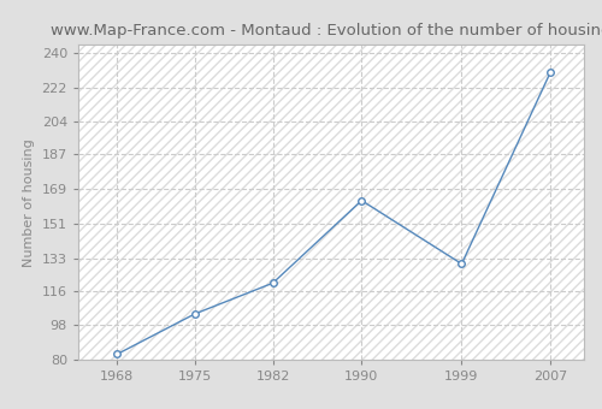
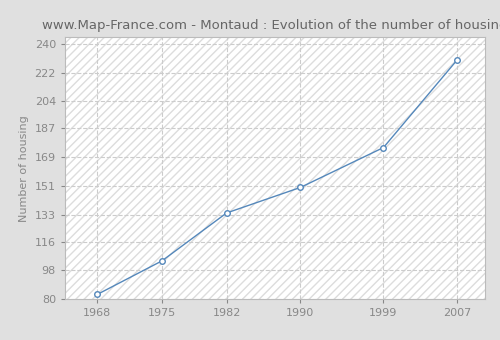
1982: 120 -> 134
1990: 163 -> 150
1999: 130 -> 175
